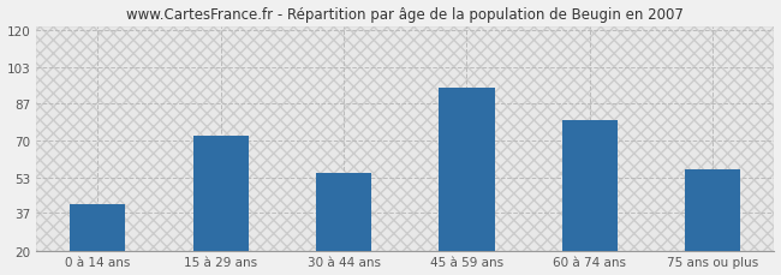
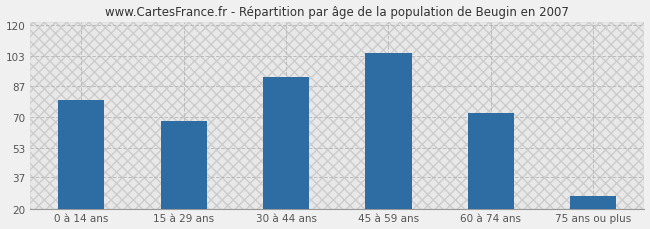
0 à 14 ans: 41 -> 79
15 à 29 ans: 72 -> 68
30 à 44 ans: 55 -> 92
45 à 59 ans: 94 -> 105
60 à 74 ans: 79 -> 72
75 ans ou plus: 57 -> 27
